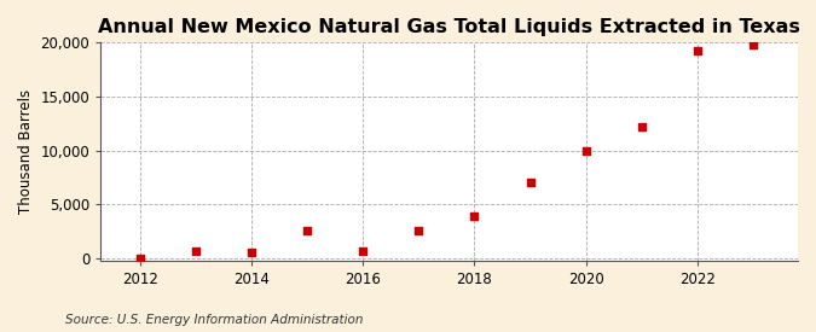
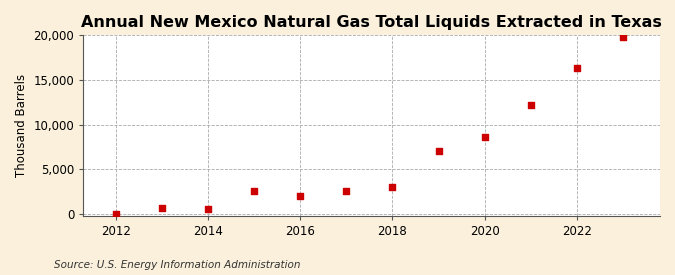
2016: 700 -> 2,000
2018: 3,900 -> 3,000
2020: 10,000 -> 8,600
2022: 19,200 -> 16,400
